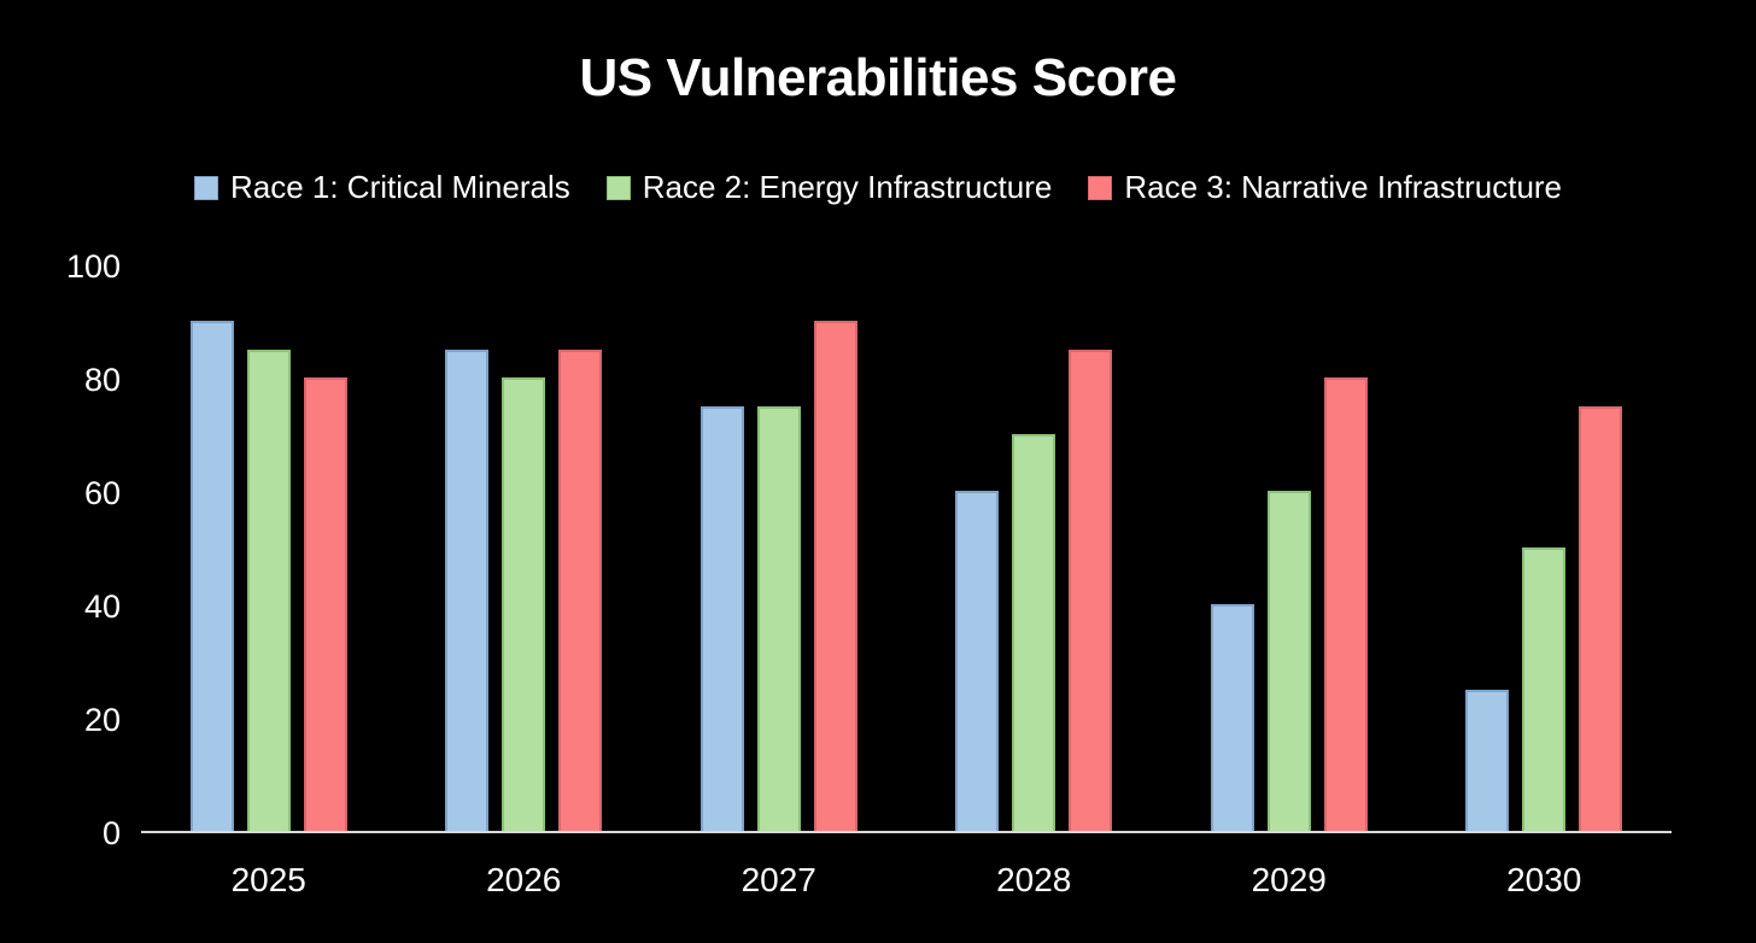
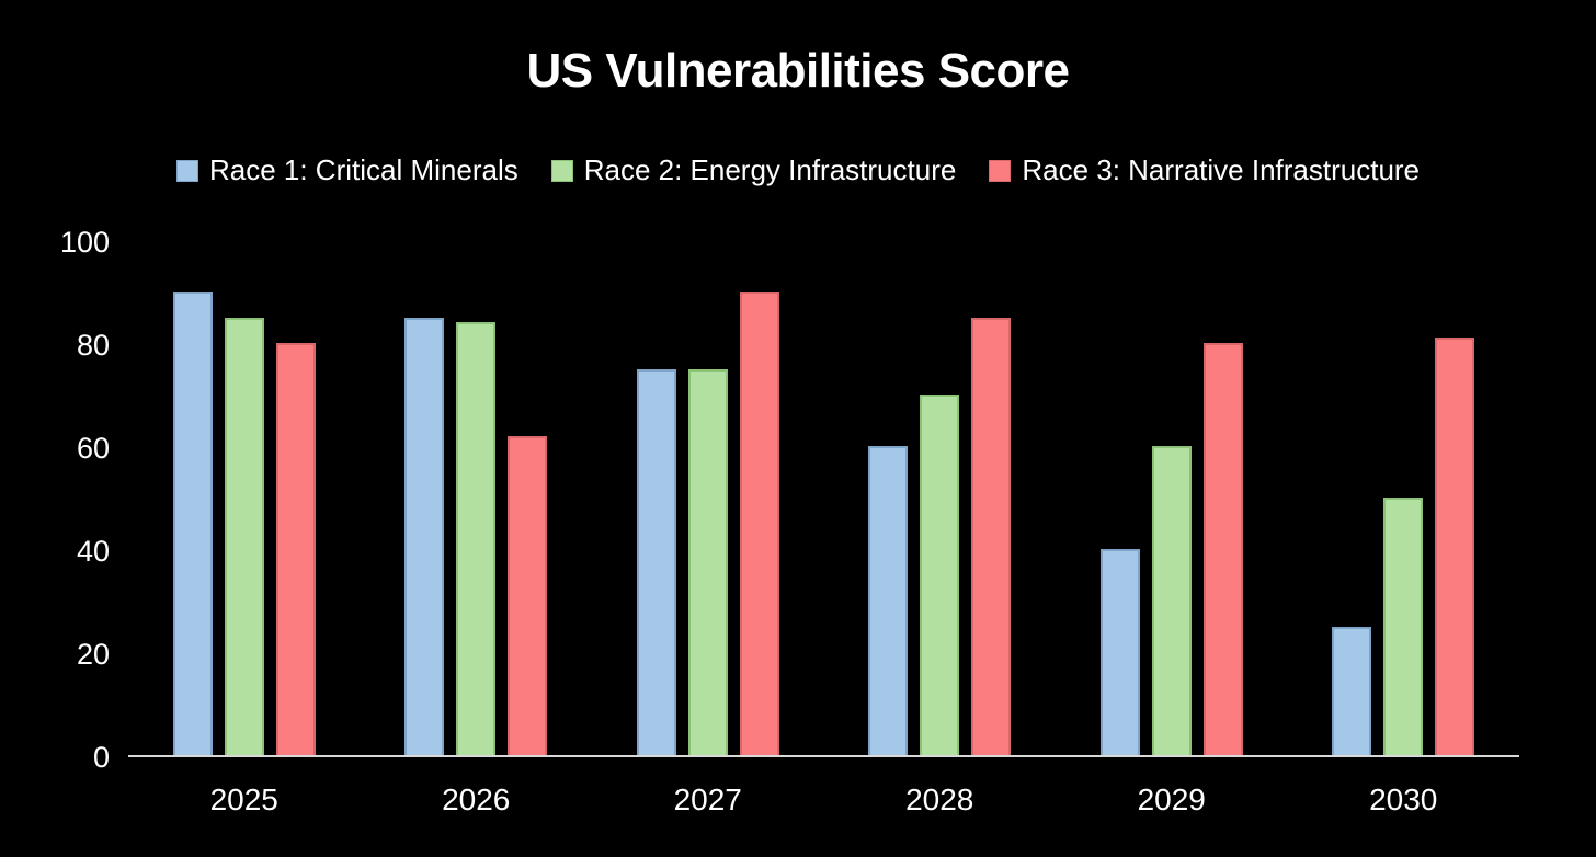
Race 2: Energy Infrastructure/2026: 80 -> 84
Race 3: Narrative Infrastructure/2026: 85 -> 62
Race 3: Narrative Infrastructure/2030: 75 -> 81
